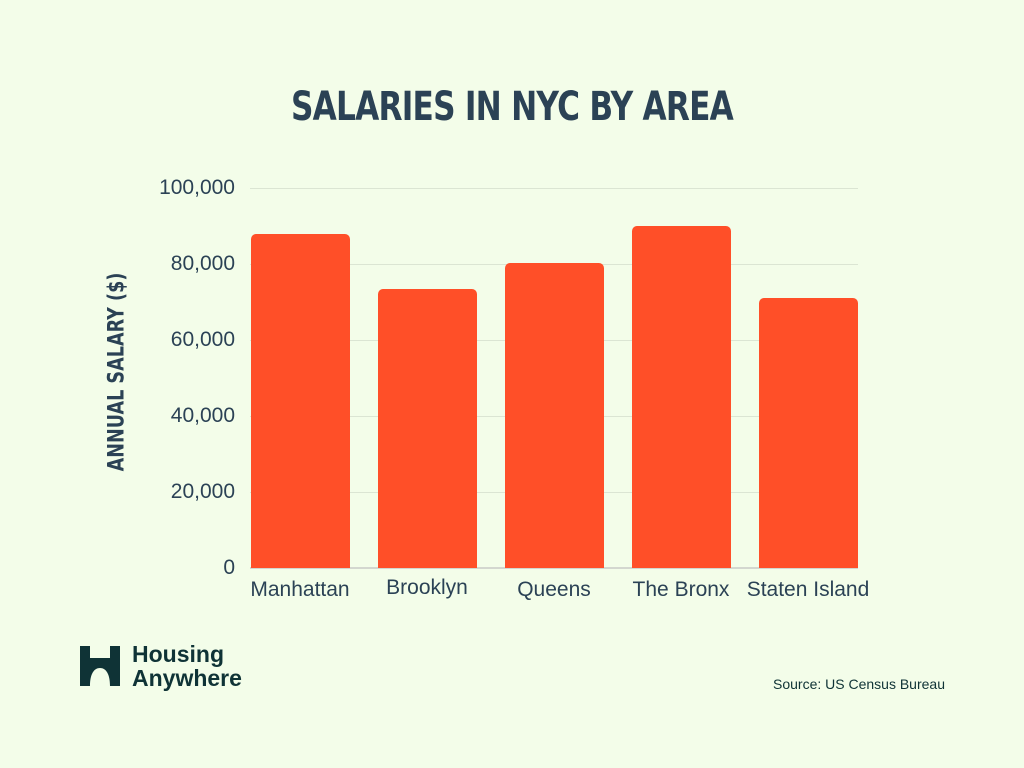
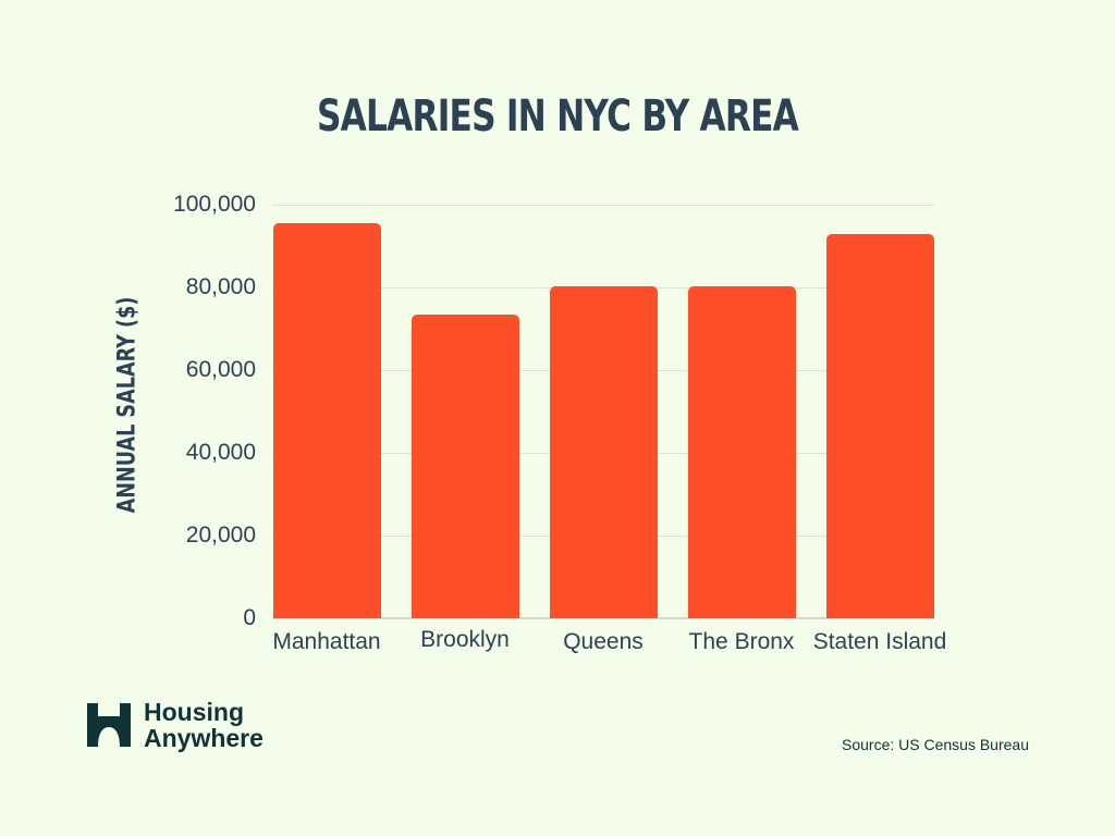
Manhattan: 88000 -> 96000
The Bronx: 90000 -> 80000
Staten Island: 71000 -> 93000
